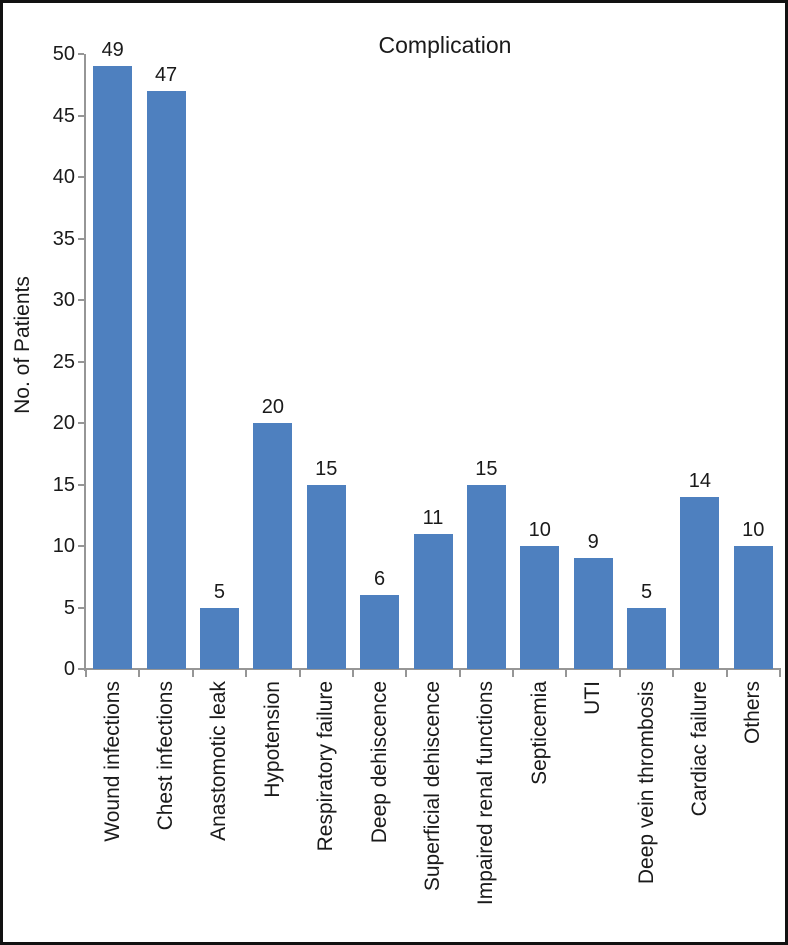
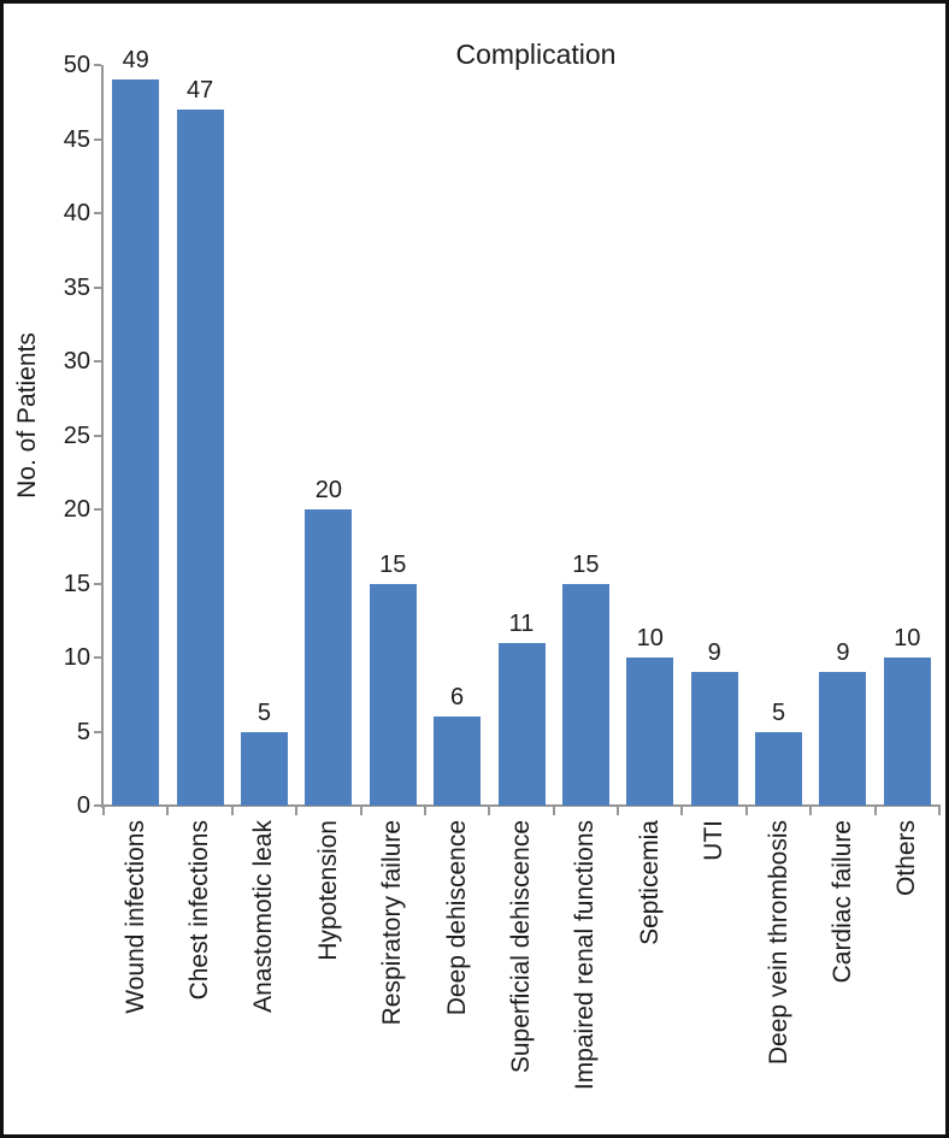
Cardiac failure: 14 -> 9
